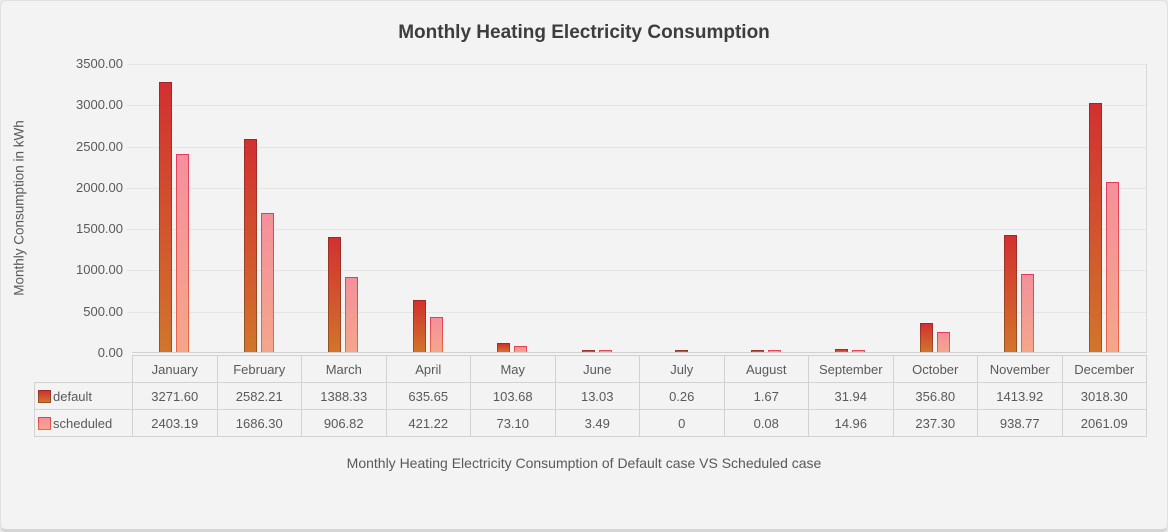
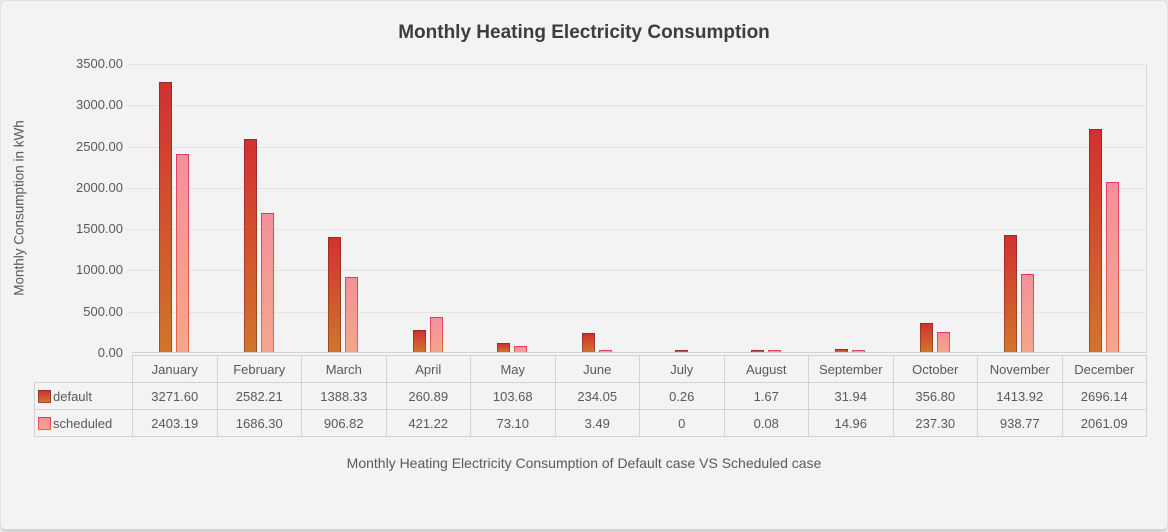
default/April: 635.65 -> 260.89
default/June: 13.03 -> 234.05
default/December: 3018.30 -> 2696.14
